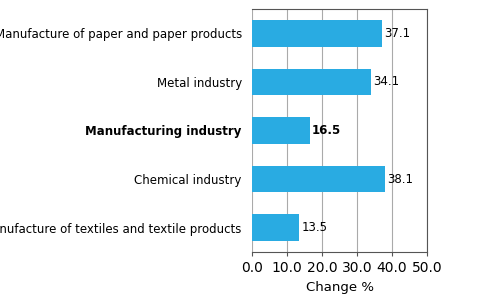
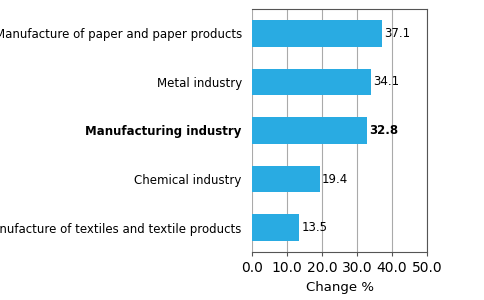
Manufacturing industry: 16.5 -> 32.8
Chemical industry: 38.1 -> 19.4
